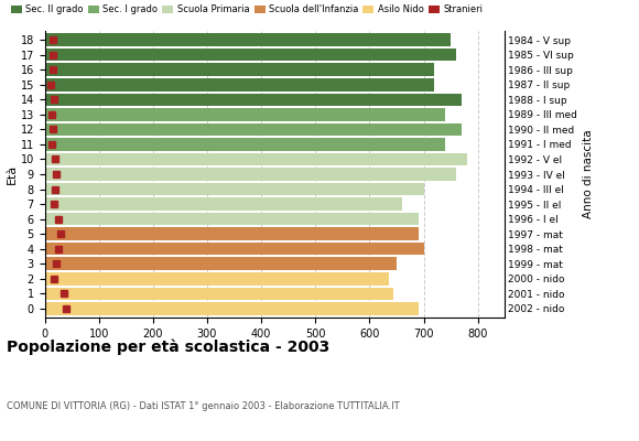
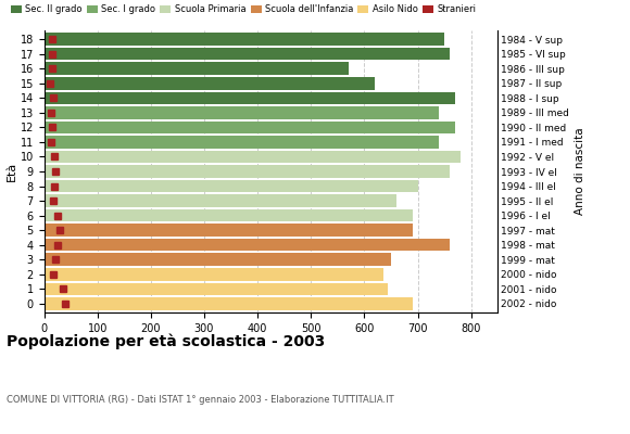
16: 720 -> 570
15: 720 -> 620
4: 700 -> 760
